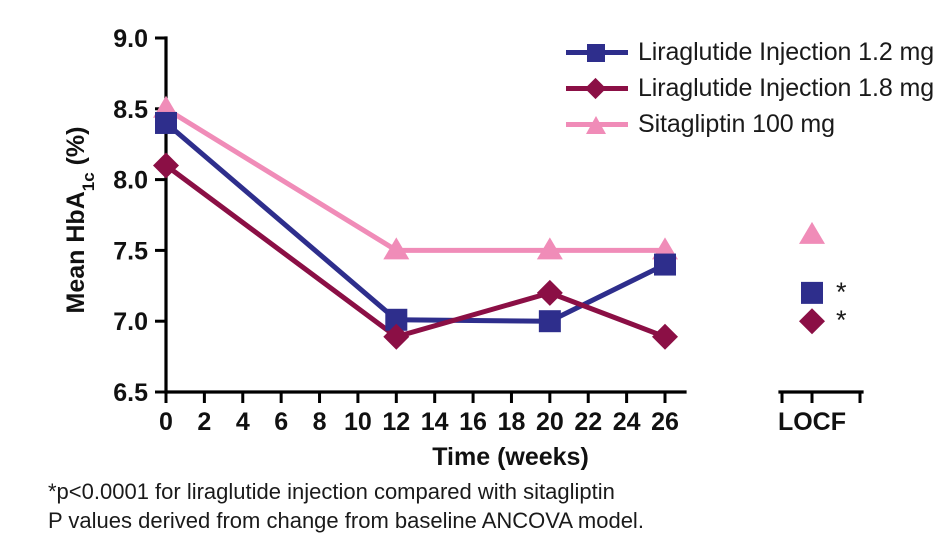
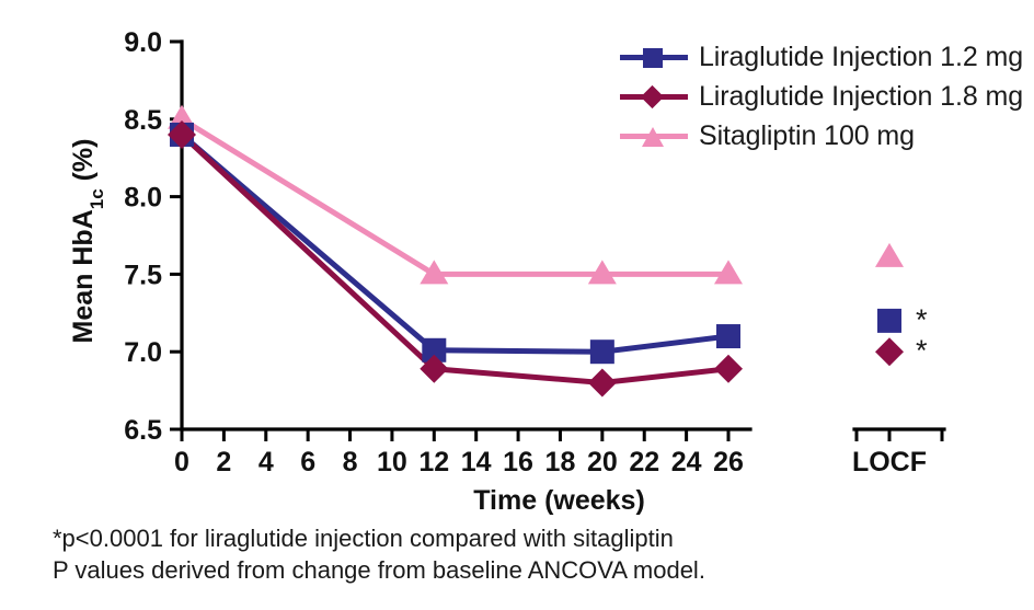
Liraglutide Injection 1.8 mg/0: 8.1 -> 8.4
Liraglutide Injection 1.8 mg/20: 7.2 -> 6.8
Liraglutide Injection 1.2 mg/26: 7.4 -> 7.1
